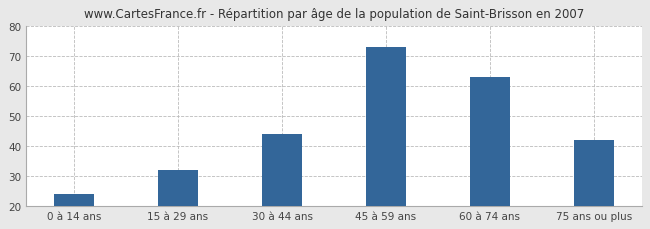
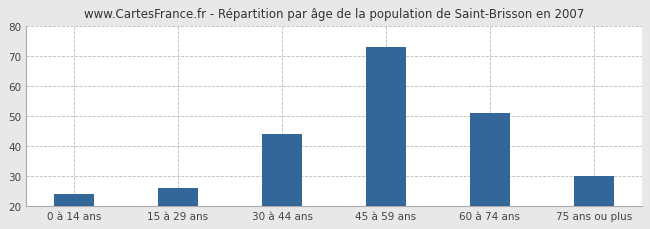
15 à 29 ans: 32 -> 26
60 à 74 ans: 63 -> 51
75 ans ou plus: 42 -> 30
